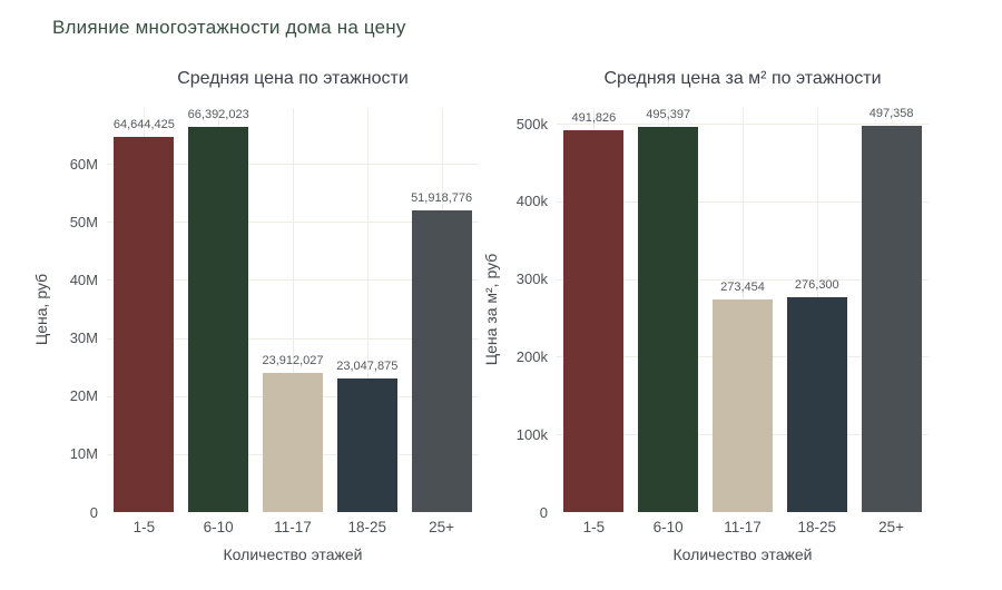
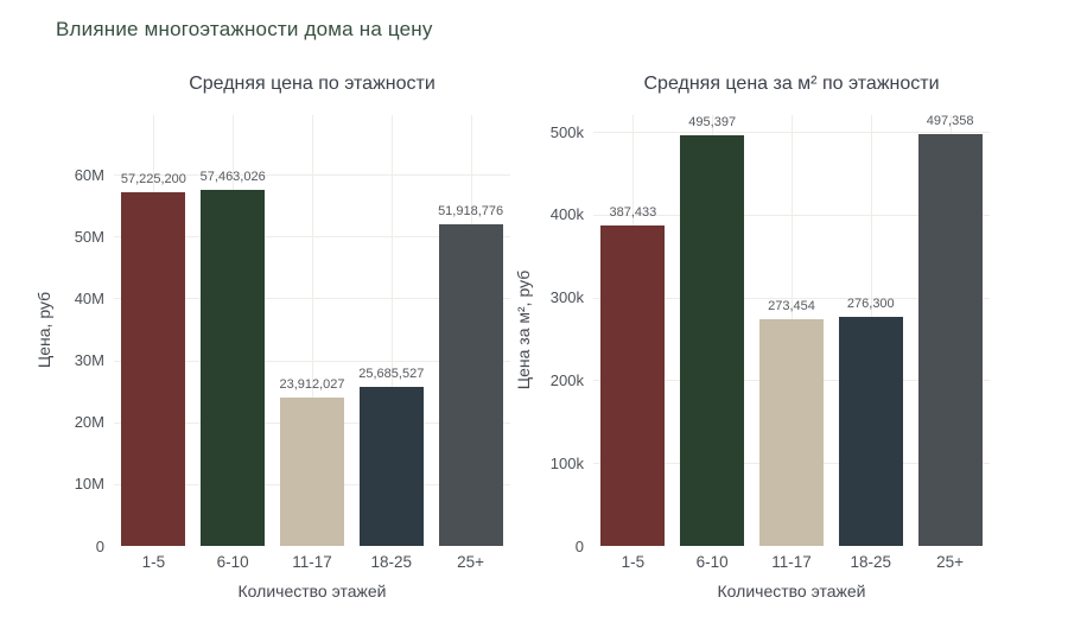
Средняя цена по этажности/1-5: 64,644,425 -> 57,225,200
Средняя цена по этажности/6-10: 66,392,023 -> 57,463,026
Средняя цена по этажности/18-25: 23,047,875 -> 25,685,527
Средняя цена за м² по этажности/1-5: 491,826 -> 387,433
